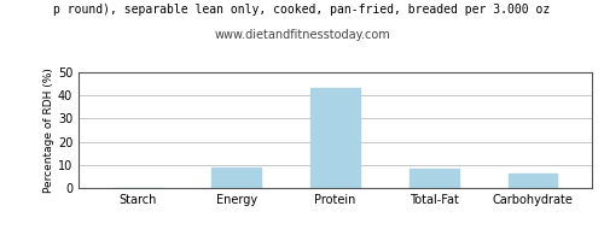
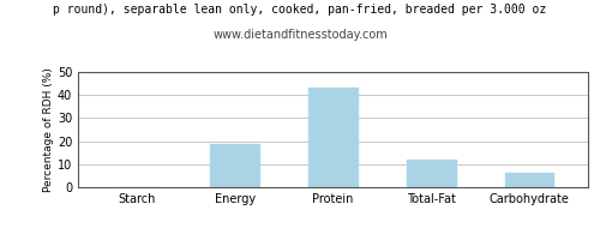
Energy: 9 -> 19
Total-Fat: 8 -> 12
